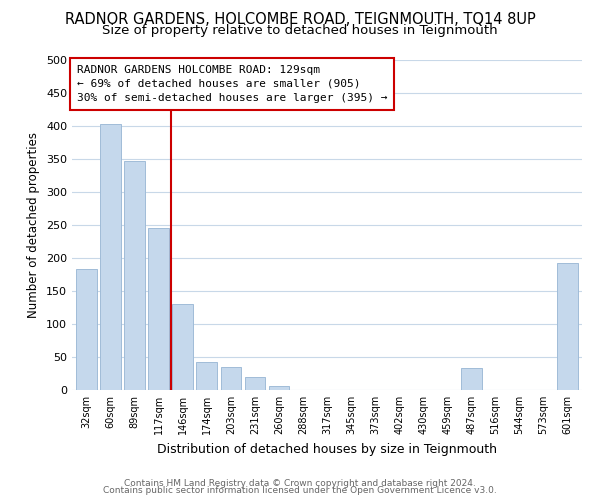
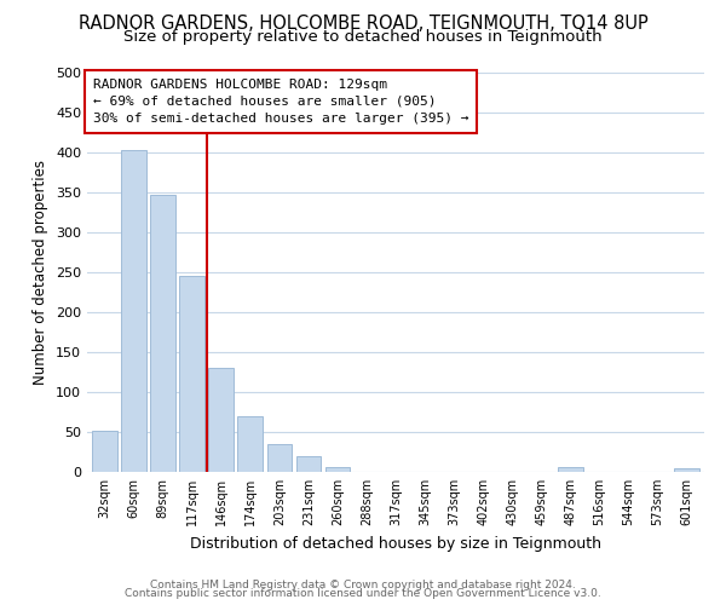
32sqm: 184 -> 52
174sqm: 42 -> 70
487sqm: 34 -> 6
601sqm: 192 -> 5
